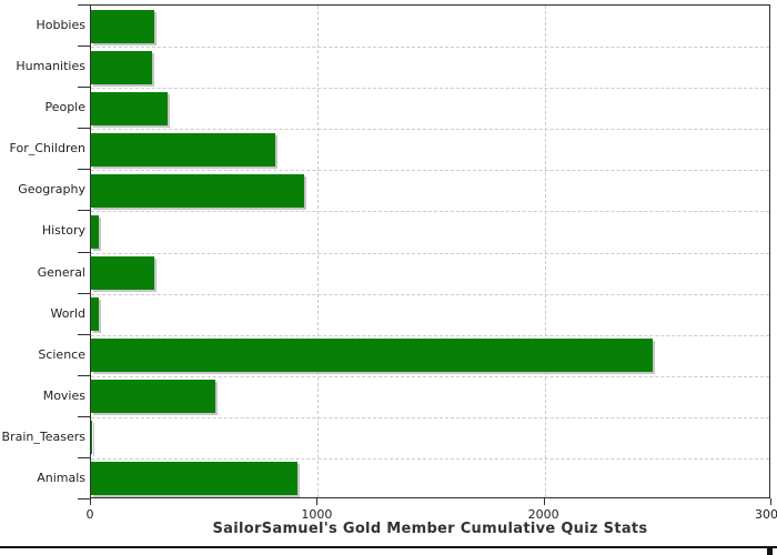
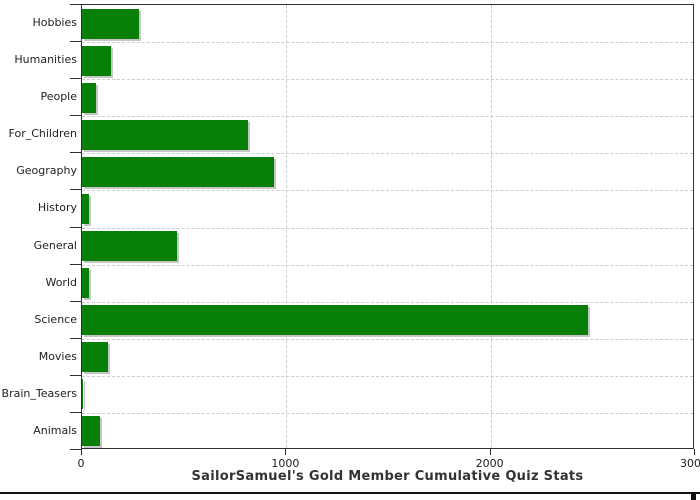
Humanities: 270 -> 140
People: 340 -> 70
General: 280 -> 460
Movies: 550 -> 120
Animals: 910 -> 90
